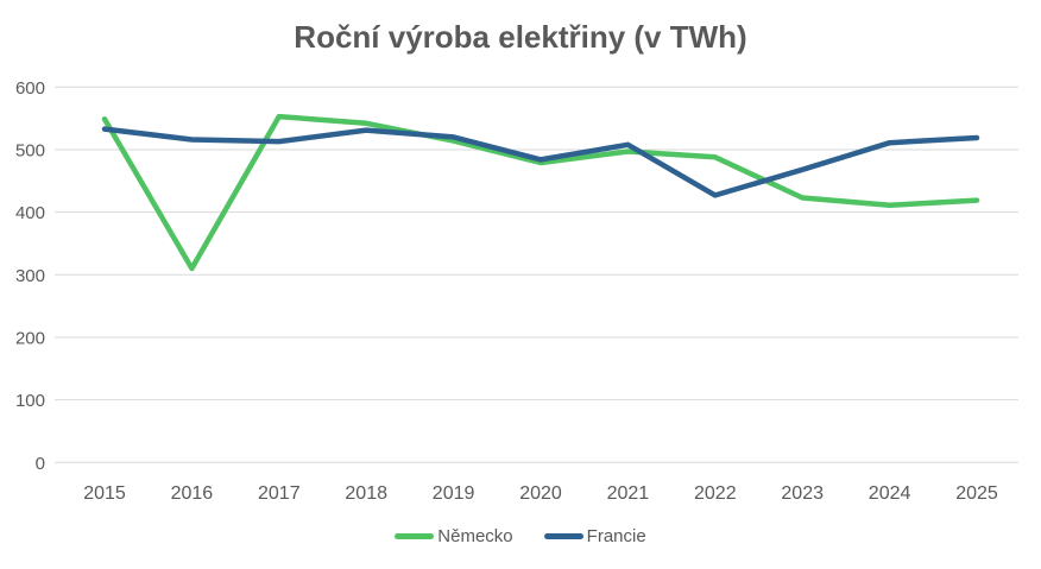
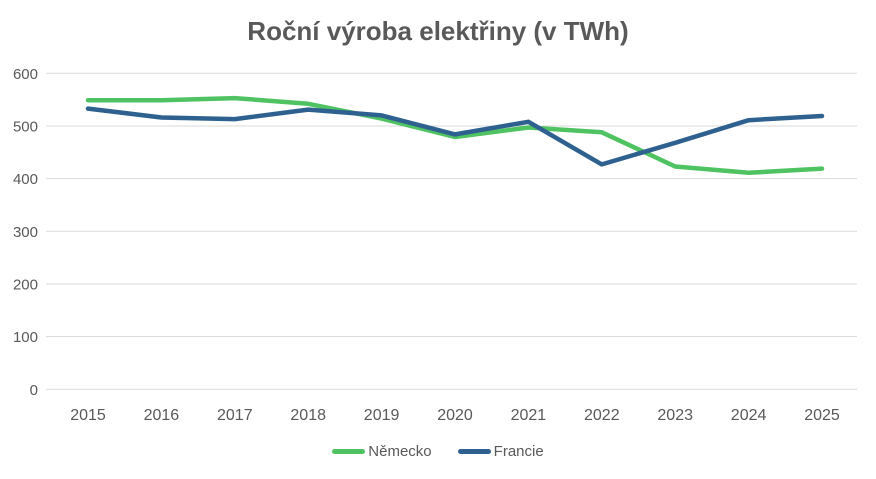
Německo/2016: 310 -> 550
